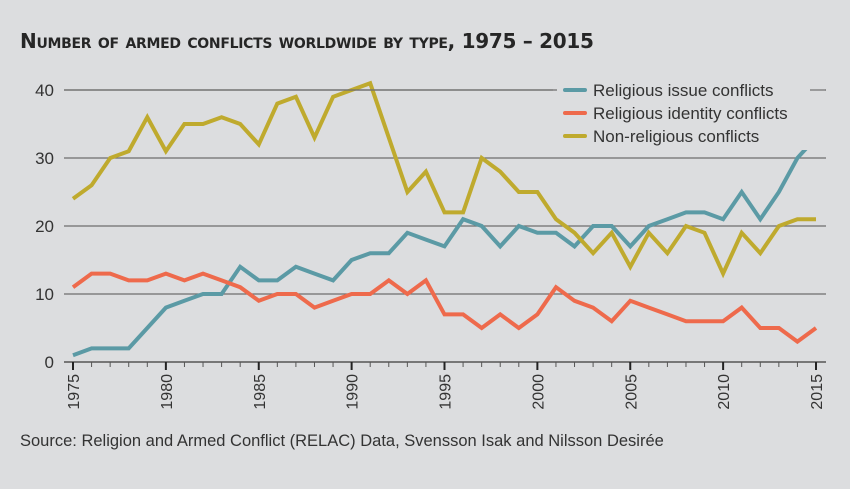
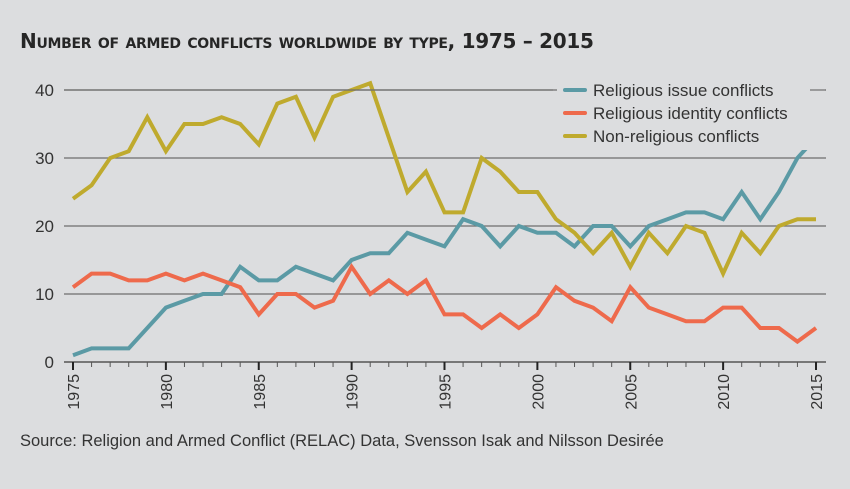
Religious identity conflicts/1985: 9 -> 7
Religious identity conflicts/1990: 10 -> 14
Religious identity conflicts/2005: 9 -> 11
Religious identity conflicts/2010: 6 -> 8
